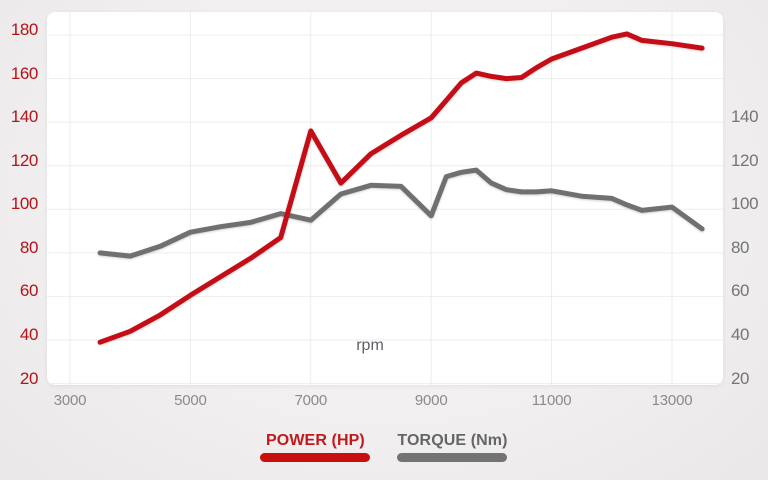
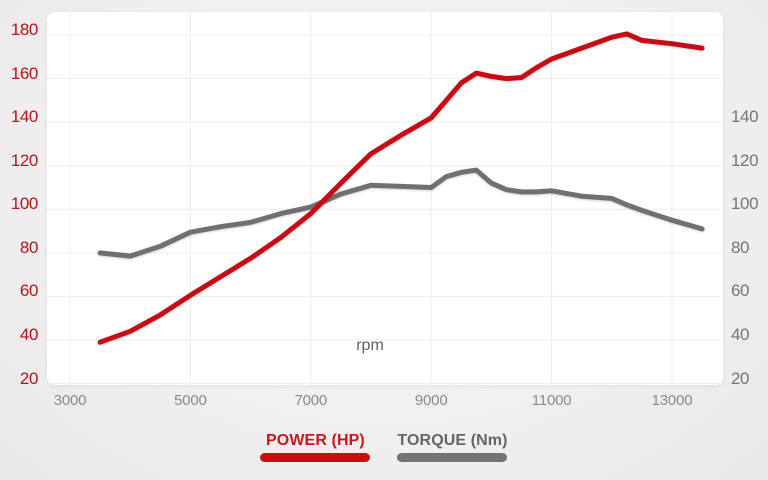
POWER (HP)/7000: 136 -> 98
TORQUE (Nm)/7000: 95 -> 101
TORQUE (Nm)/9000: 97 -> 110
TORQUE (Nm)/13000: 101 -> 95
